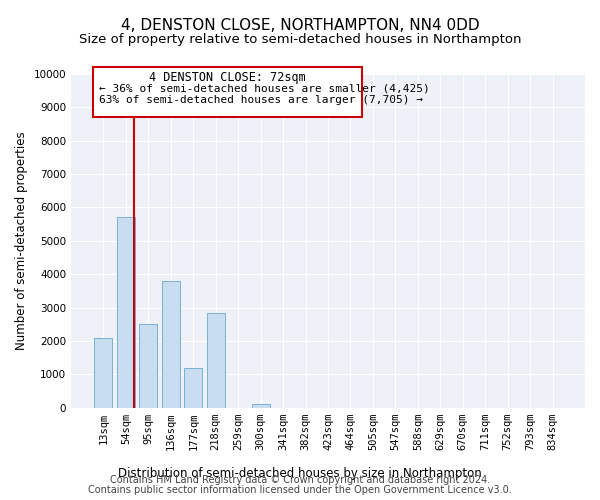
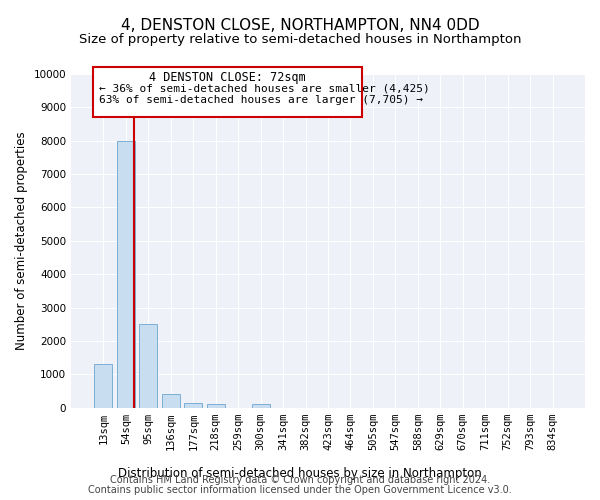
13sqm: 2100 -> 1300
54sqm: 5700 -> 8000
136sqm: 3800 -> 400
177sqm: 1200 -> 140
218sqm: 2850 -> 100
